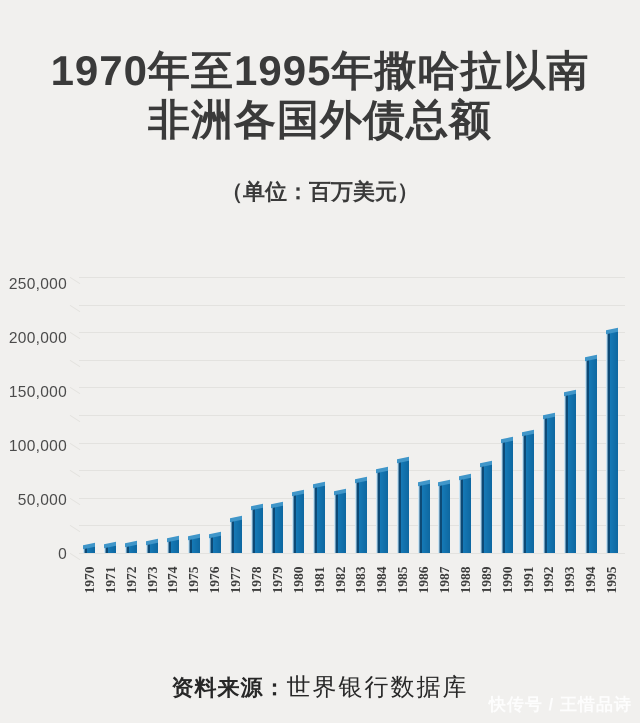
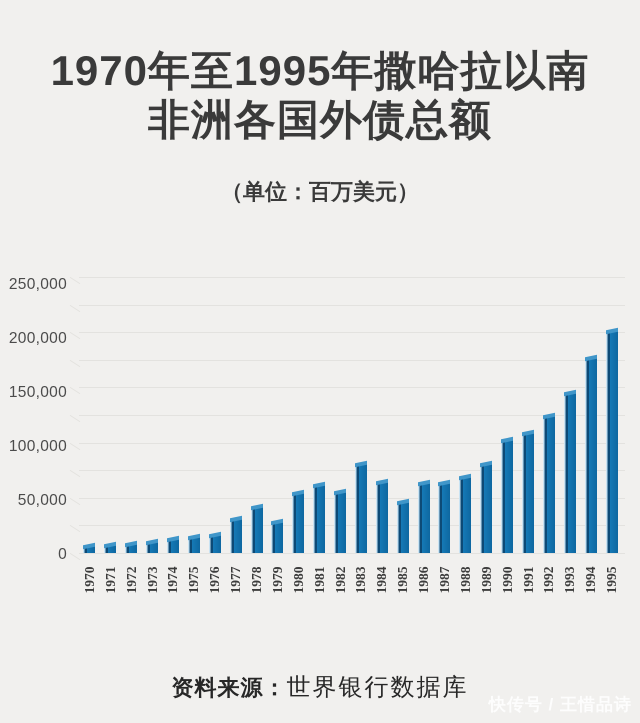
1979: 44000 -> 28000
1983: 66000 -> 81000
1984: 76000 -> 64000
1985: 84000 -> 46000
